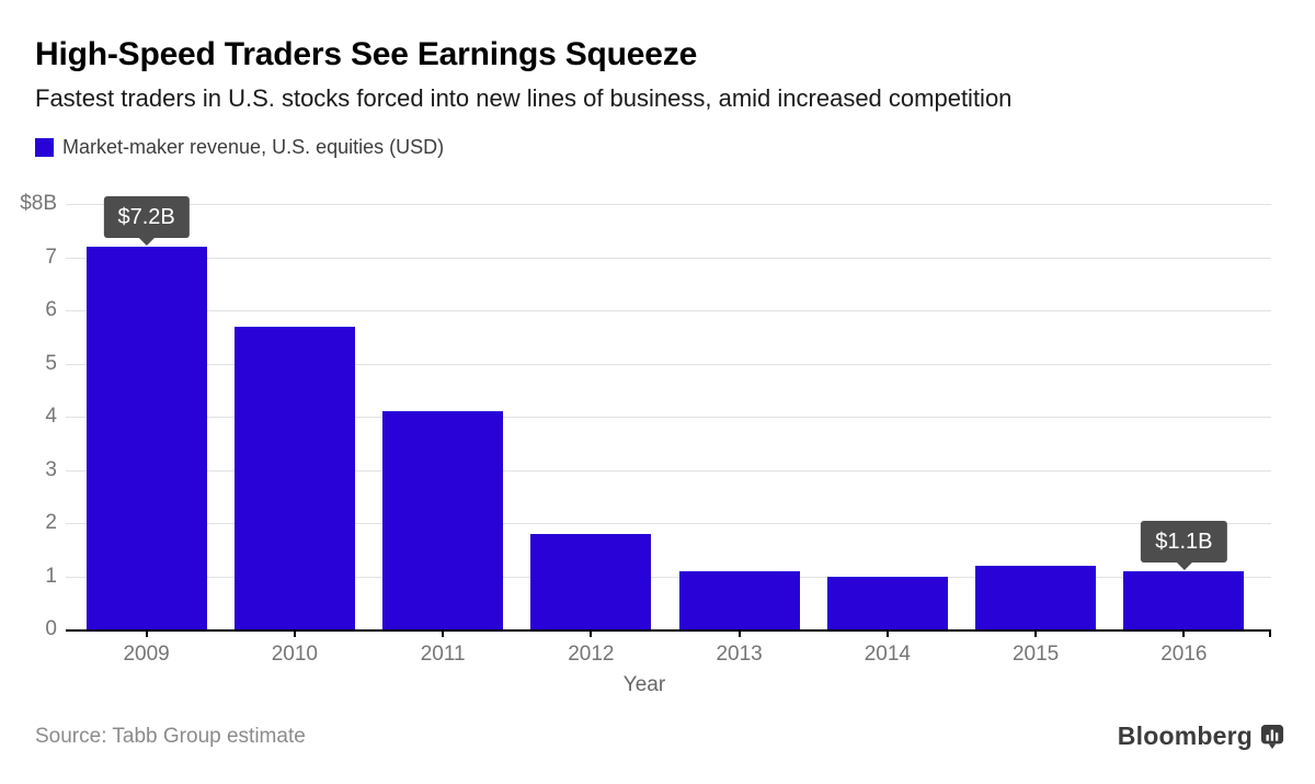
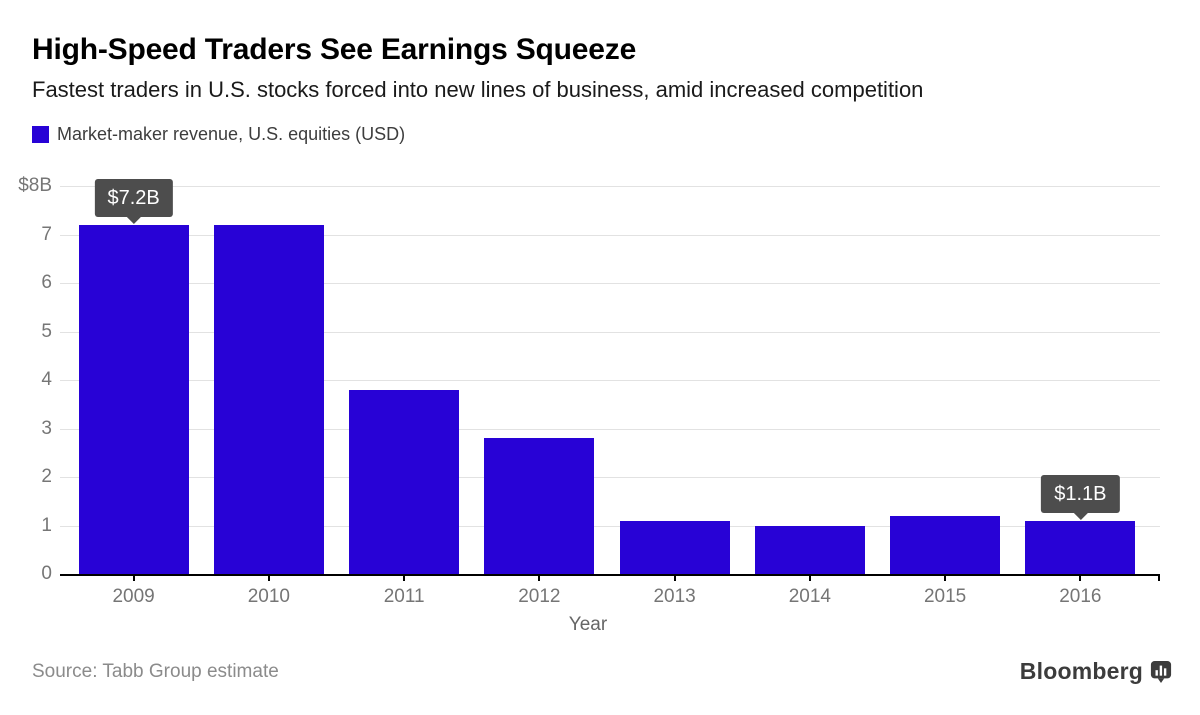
2010: $5.7B -> $7.2B
2011: $4.1B -> $3.8B
2012: $1.8B -> $2.8B
